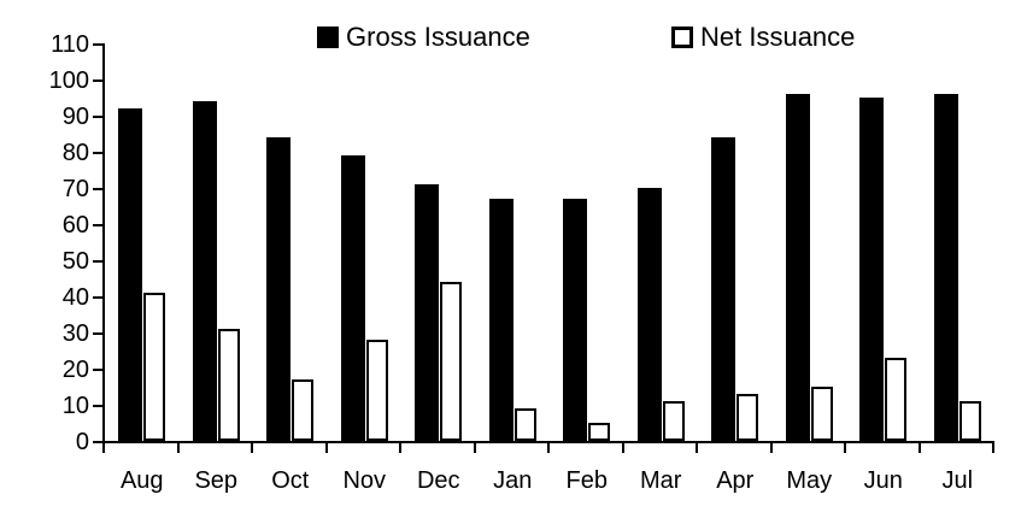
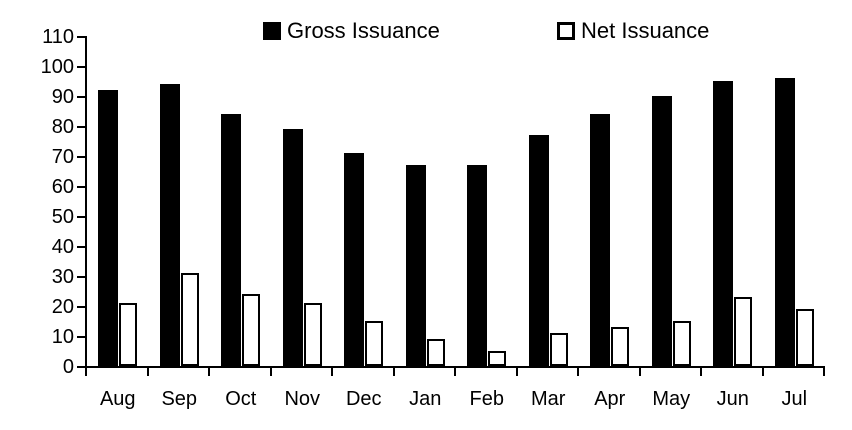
Net Issuance/Aug: 41 -> 21
Net Issuance/Oct: 17 -> 24
Net Issuance/Nov: 28 -> 21
Net Issuance/Dec: 44 -> 15
Gross Issuance/Mar: 70 -> 77
Gross Issuance/May: 96 -> 90
Net Issuance/Jul: 11 -> 19
